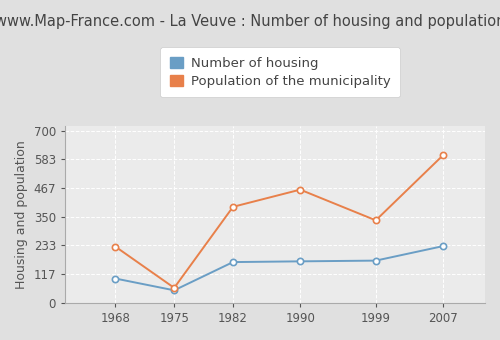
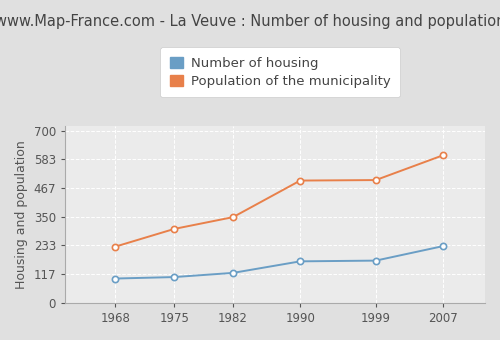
Number of housing/1975: 50 -> 104
Population of the municipality/1975: 60 -> 300
Number of housing/1982: 165 -> 121
Population of the municipality/1982: 390 -> 348
Population of the municipality/1990: 460 -> 497
Population of the municipality/1999: 335 -> 499
